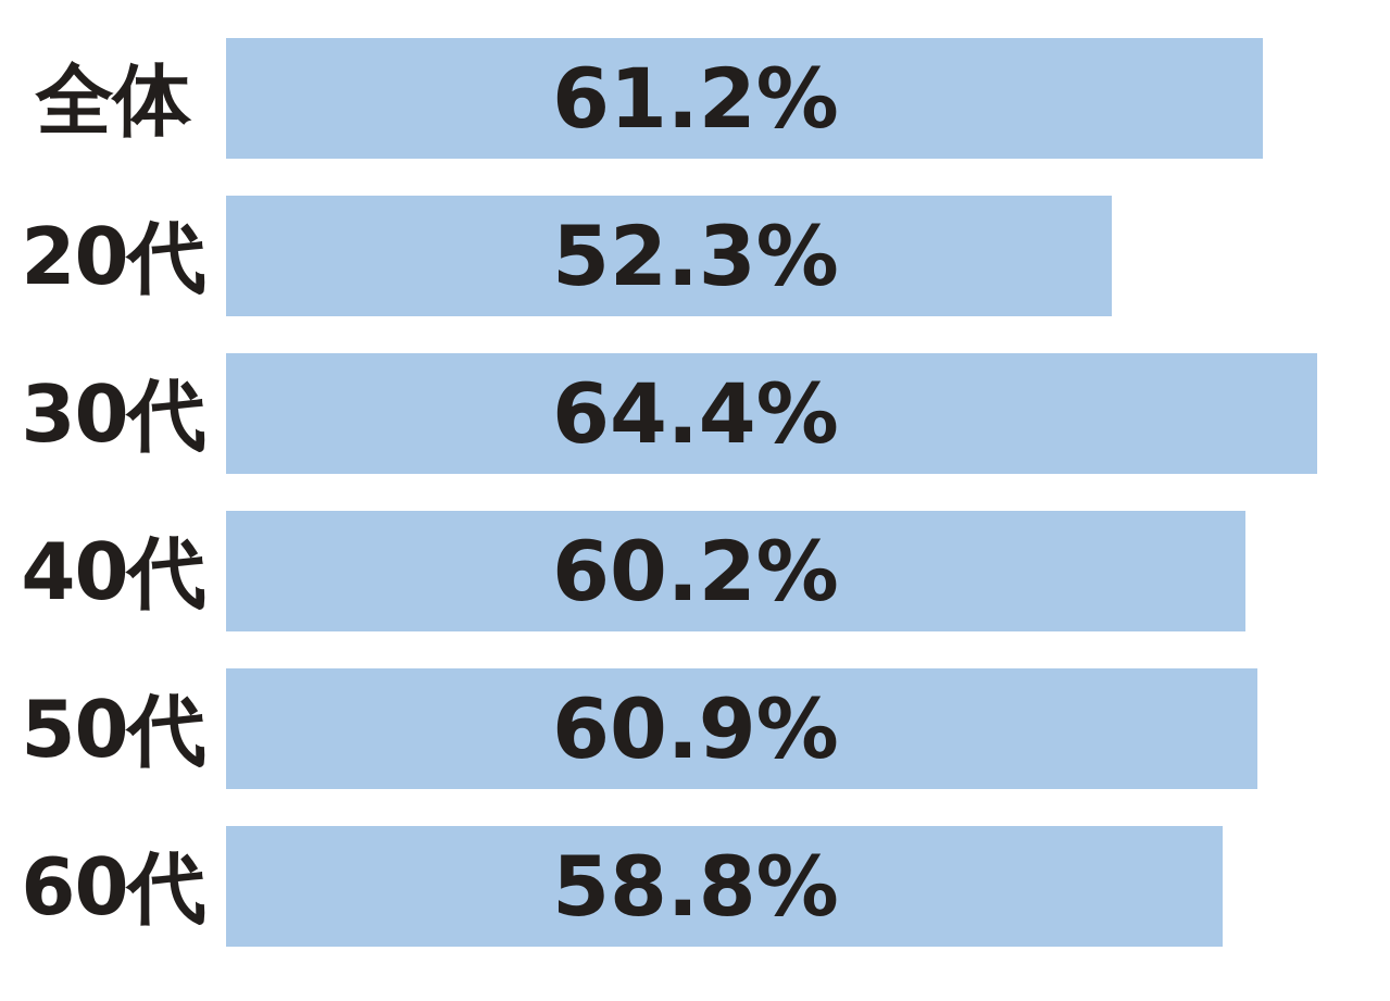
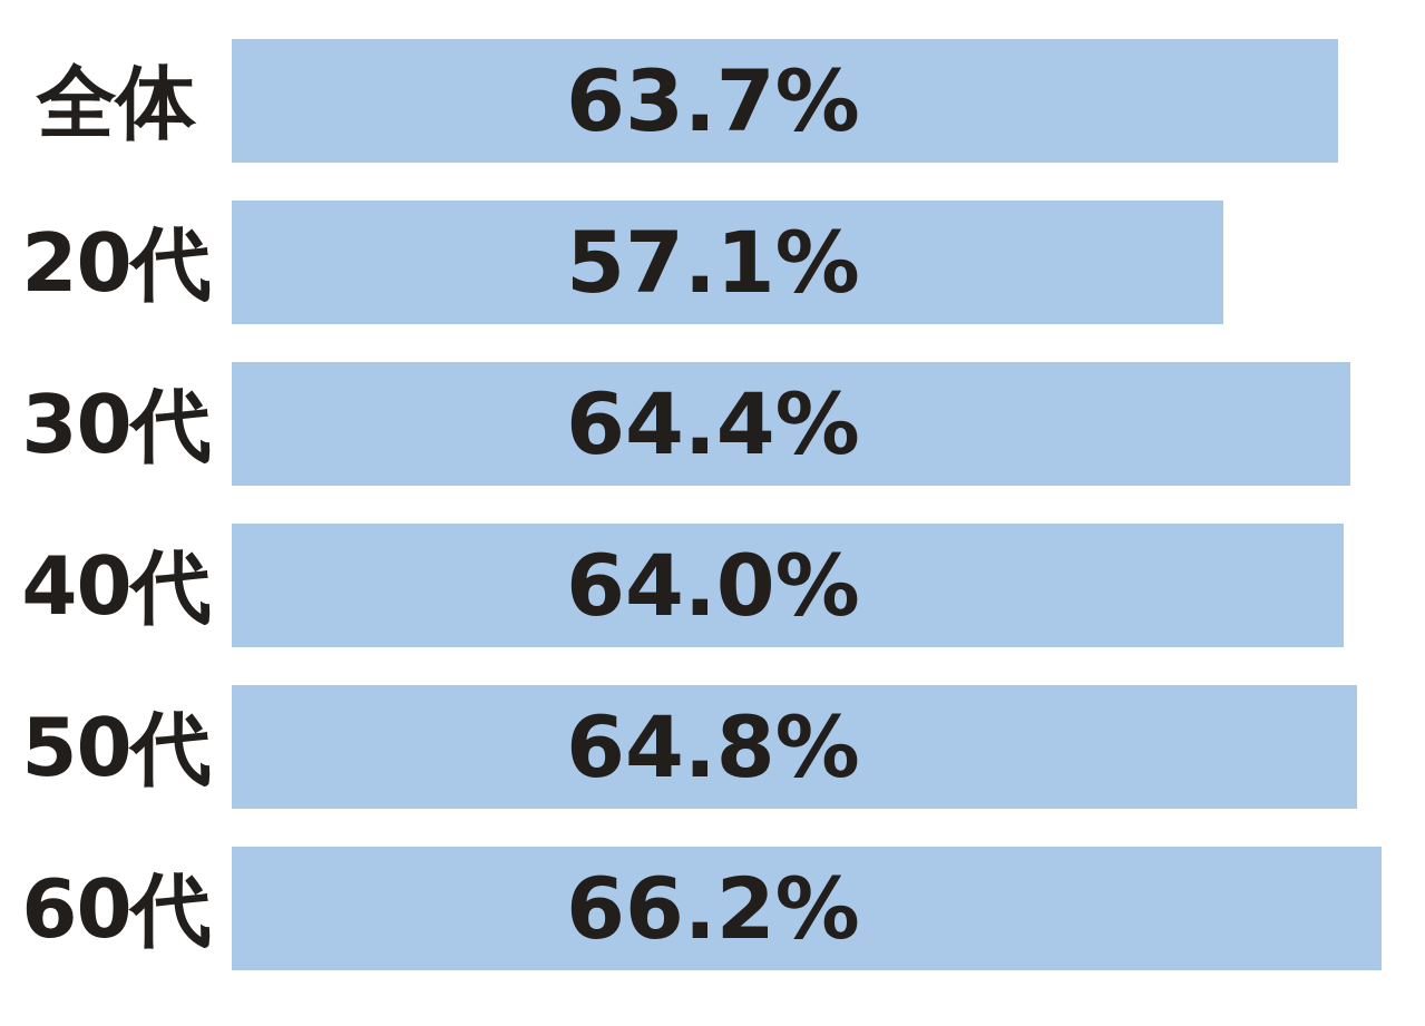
全体: 61.2% -> 63.7%
20代: 52.3% -> 57.1%
40代: 60.2% -> 64.0%
50代: 60.9% -> 64.8%
60代: 58.8% -> 66.2%
